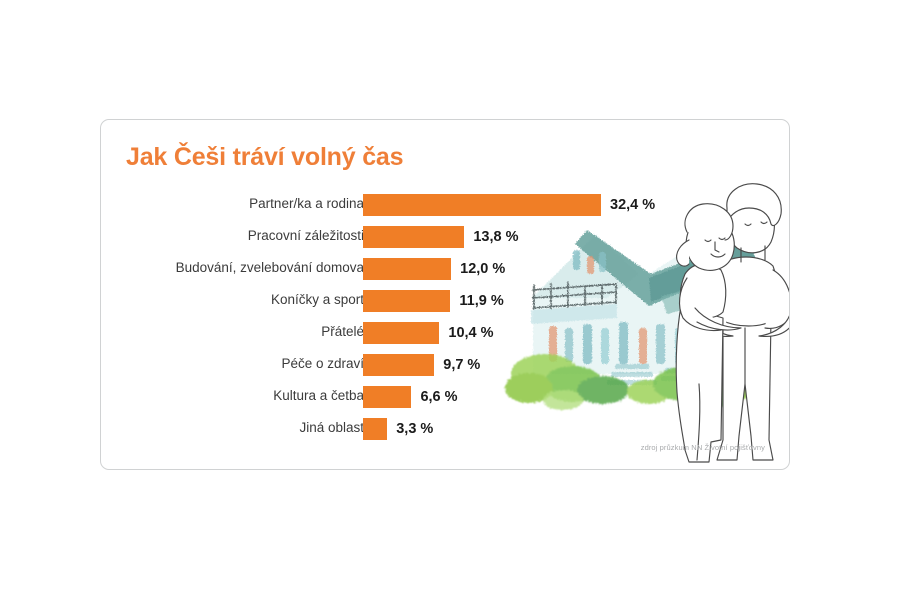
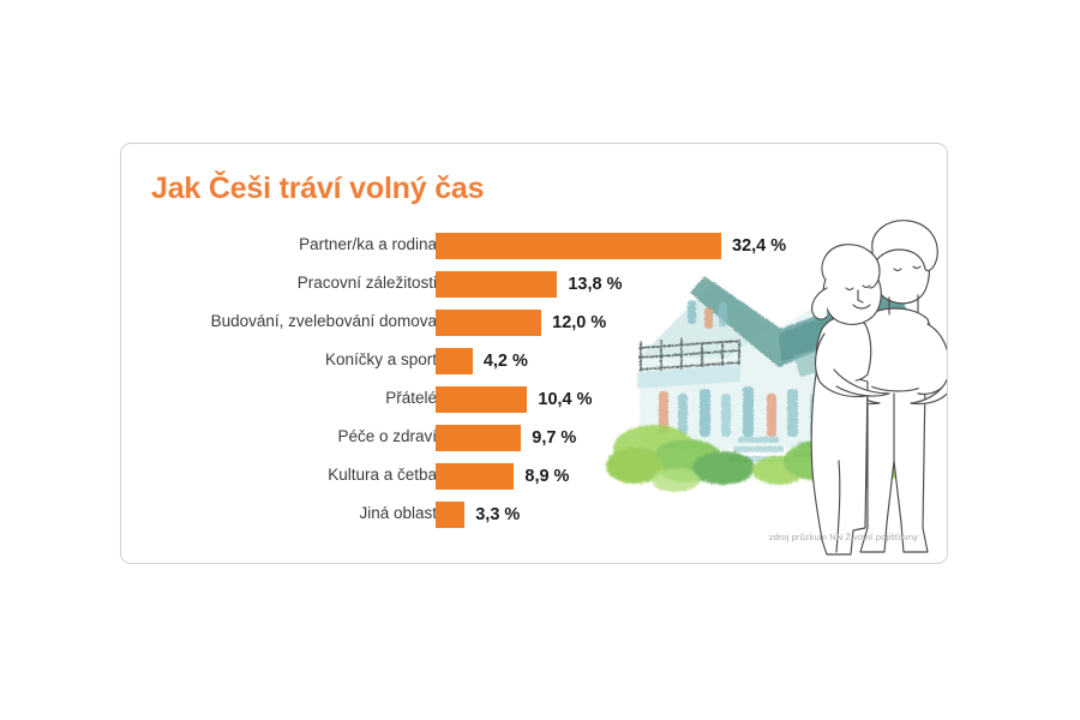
Koníčky a sport: 11,9 -> 4,2
Kultura a četba: 6,6 -> 8,9
